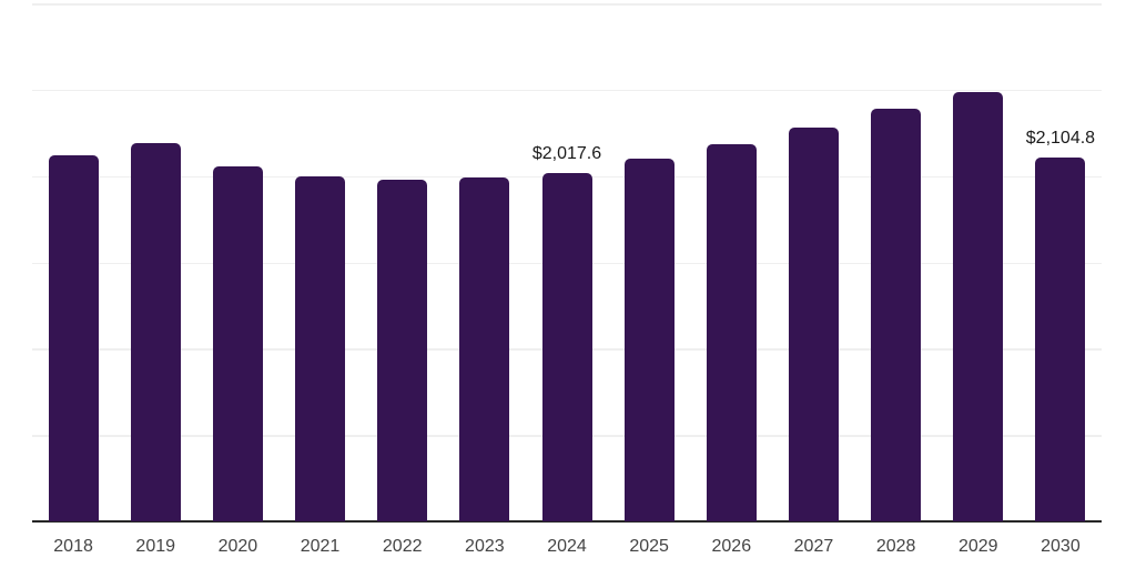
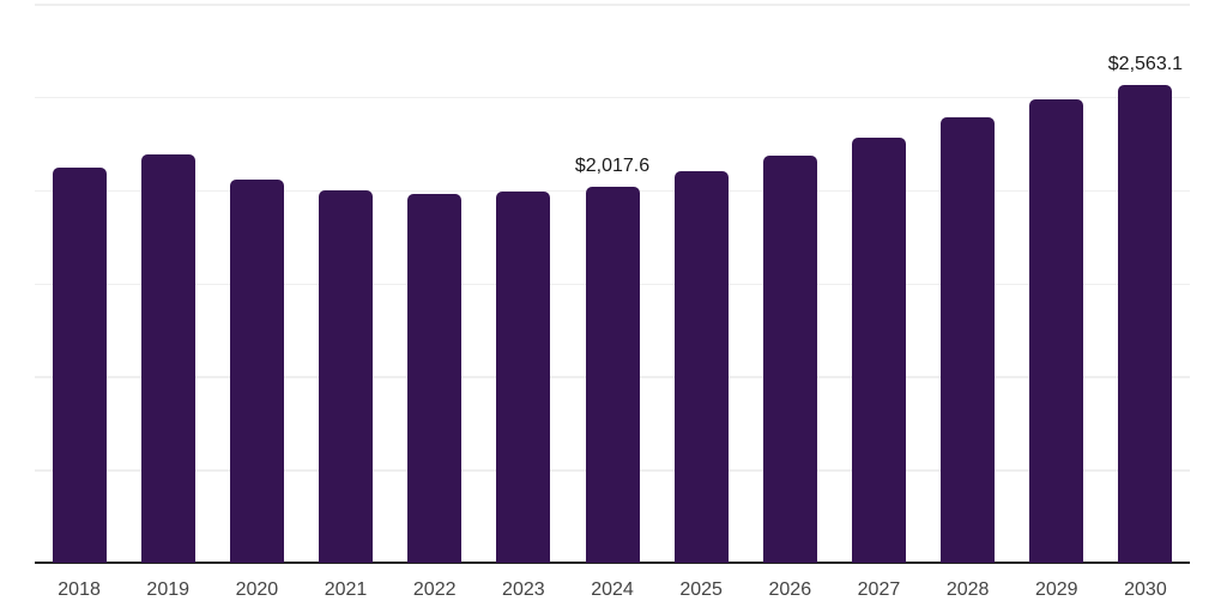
2030: $2,104.8 -> $2,563.1
